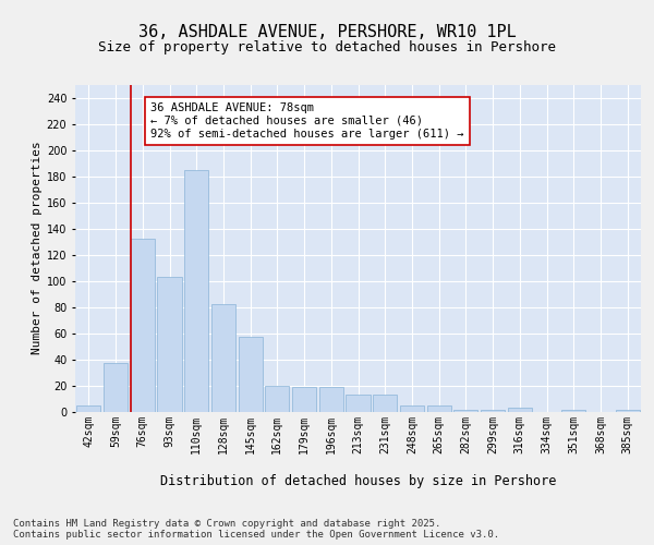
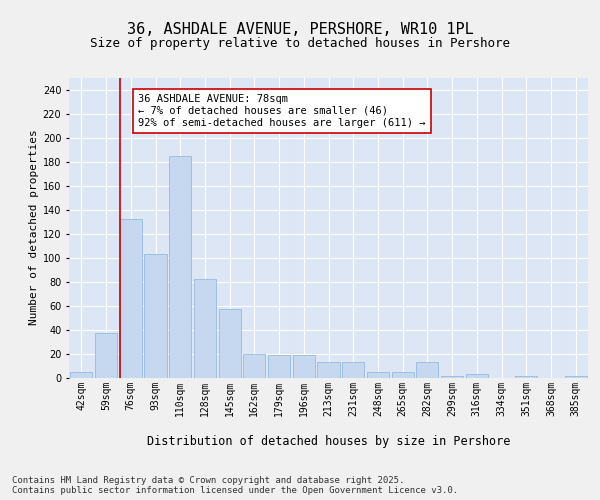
282sqm: 1 -> 13
